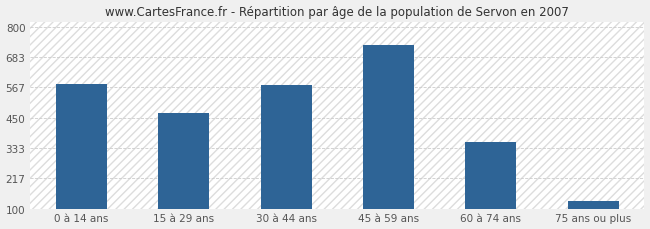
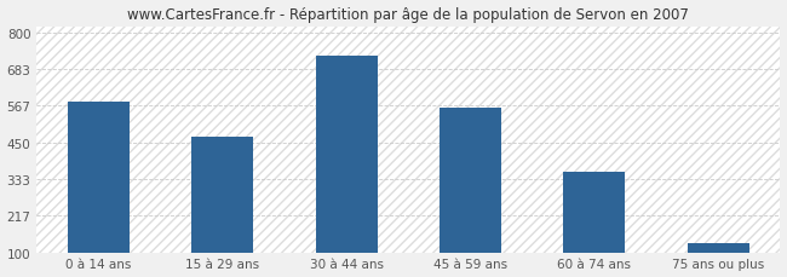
30 à 44 ans: 575 -> 725
45 à 59 ans: 730 -> 560
